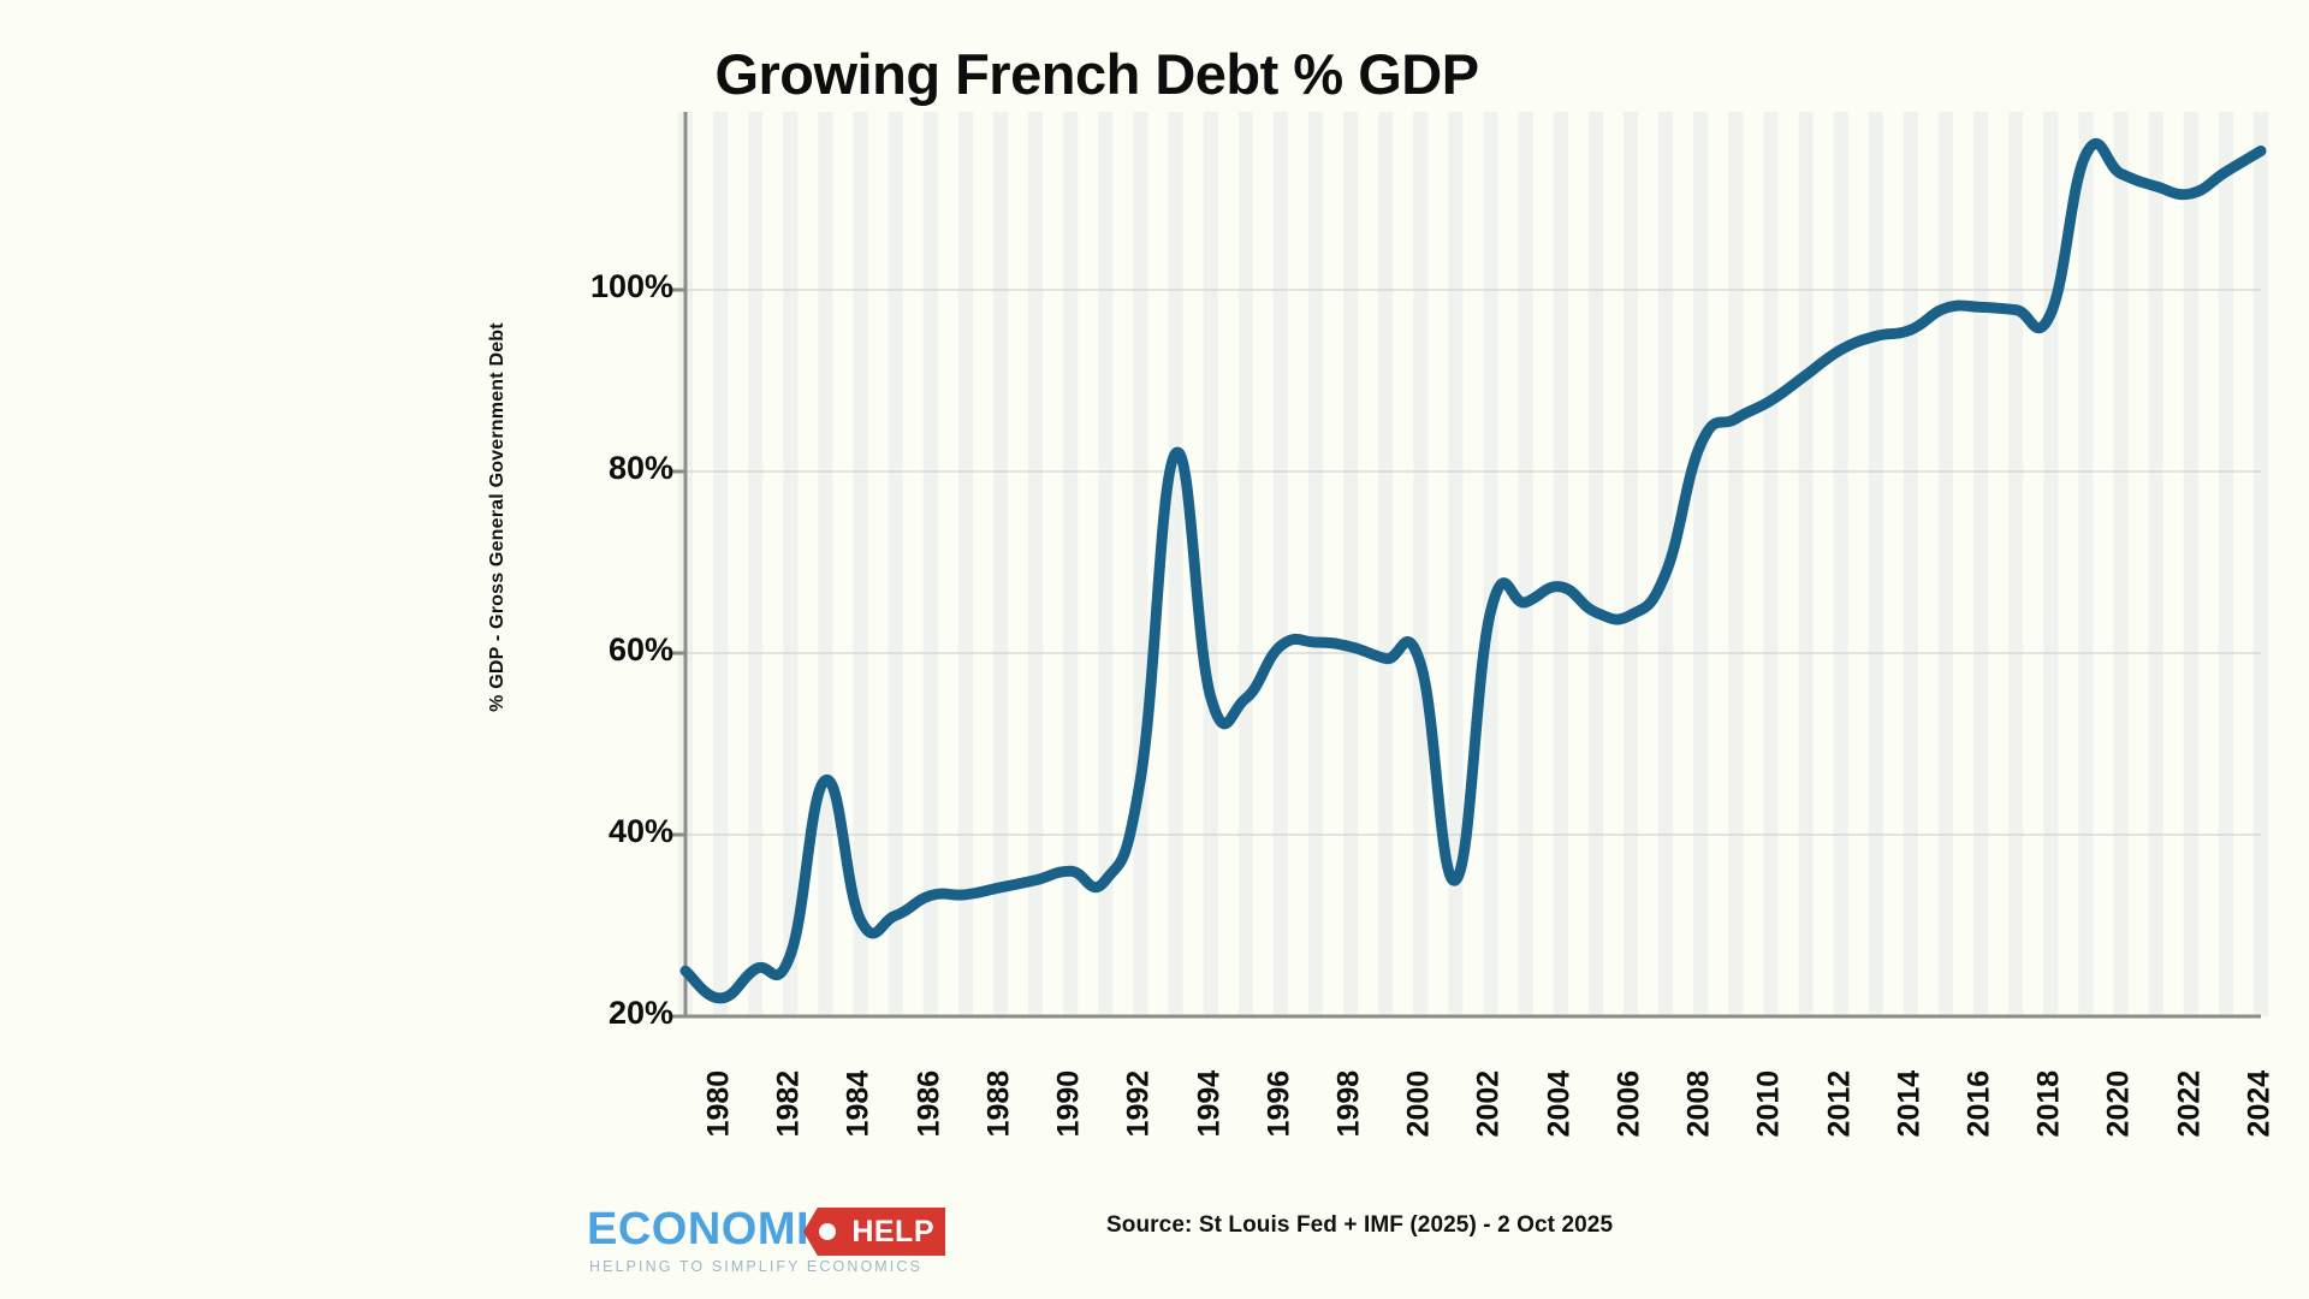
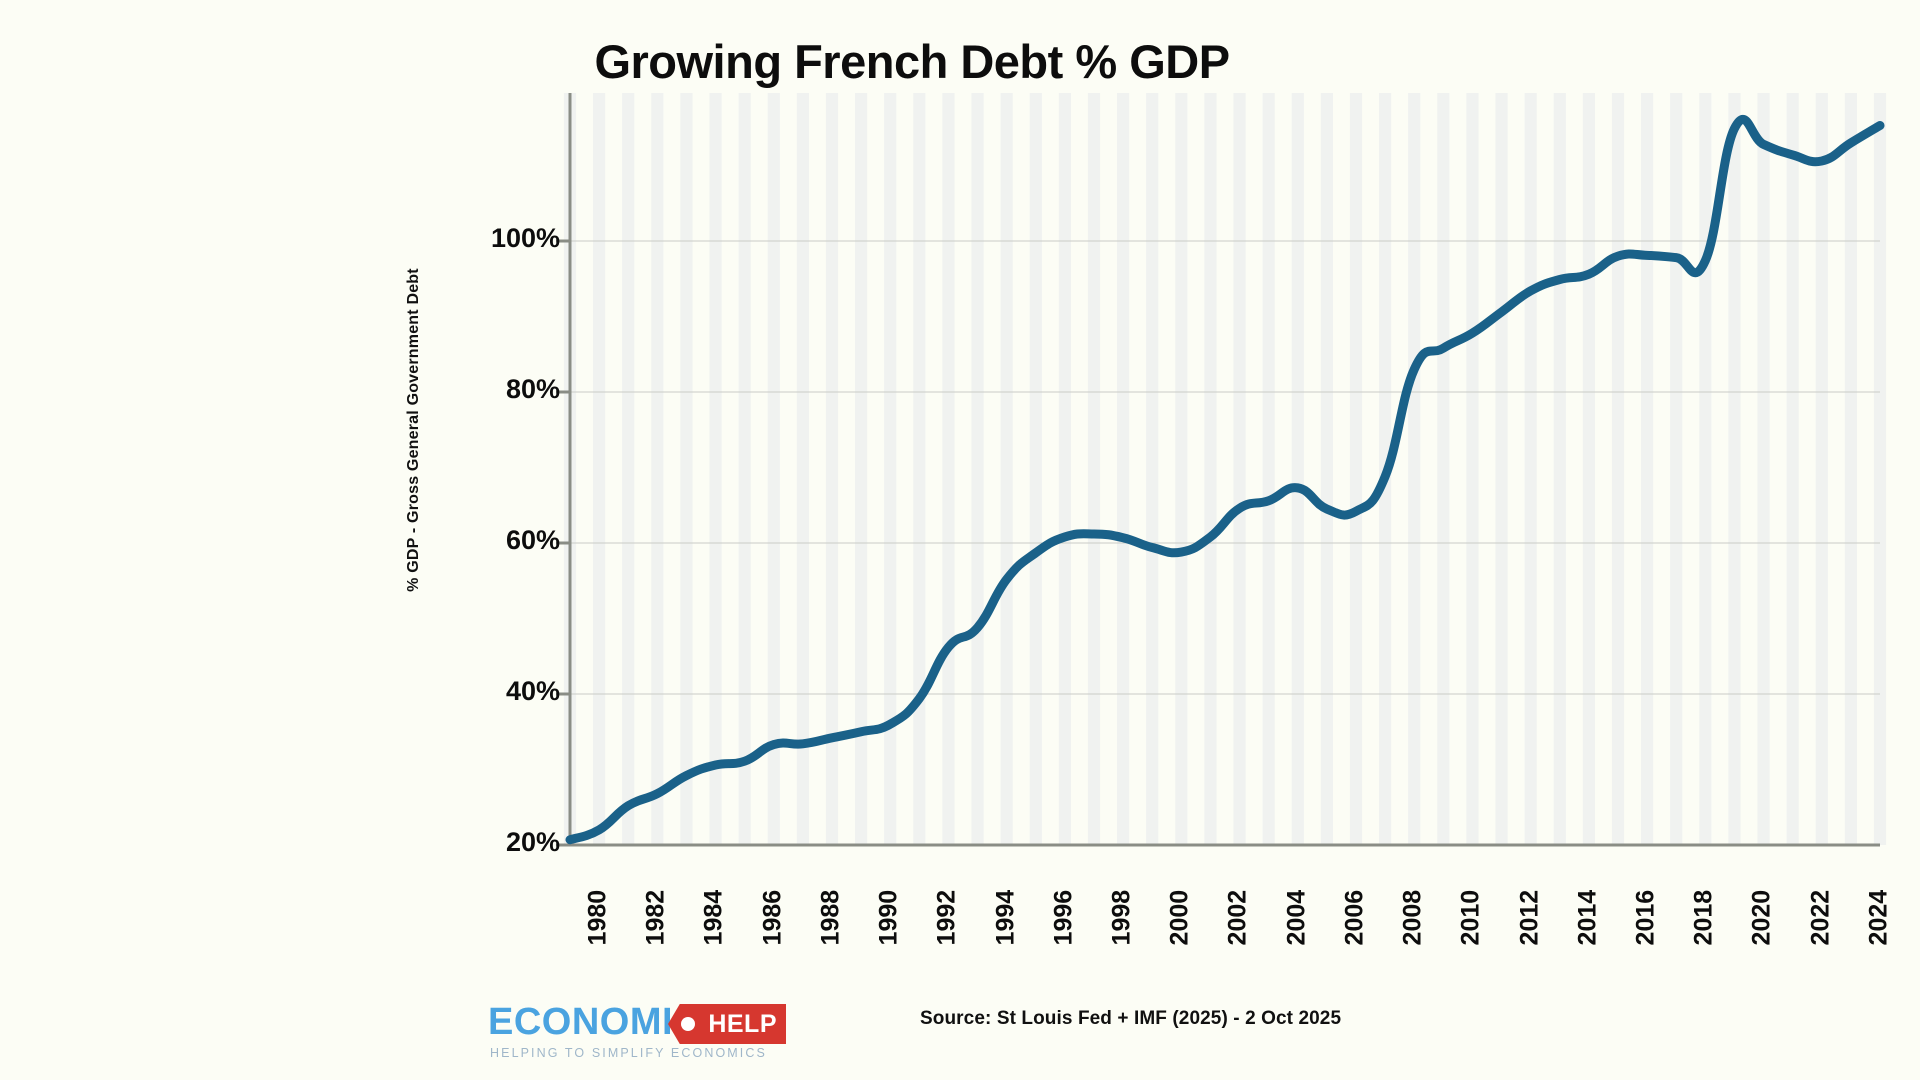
1980: 25% -> 21%
1984: 46% -> 29%
1992: 35% -> 39%
1994: 82% -> 49%
1996: 55% -> 59%
2002: 35% -> 61%
